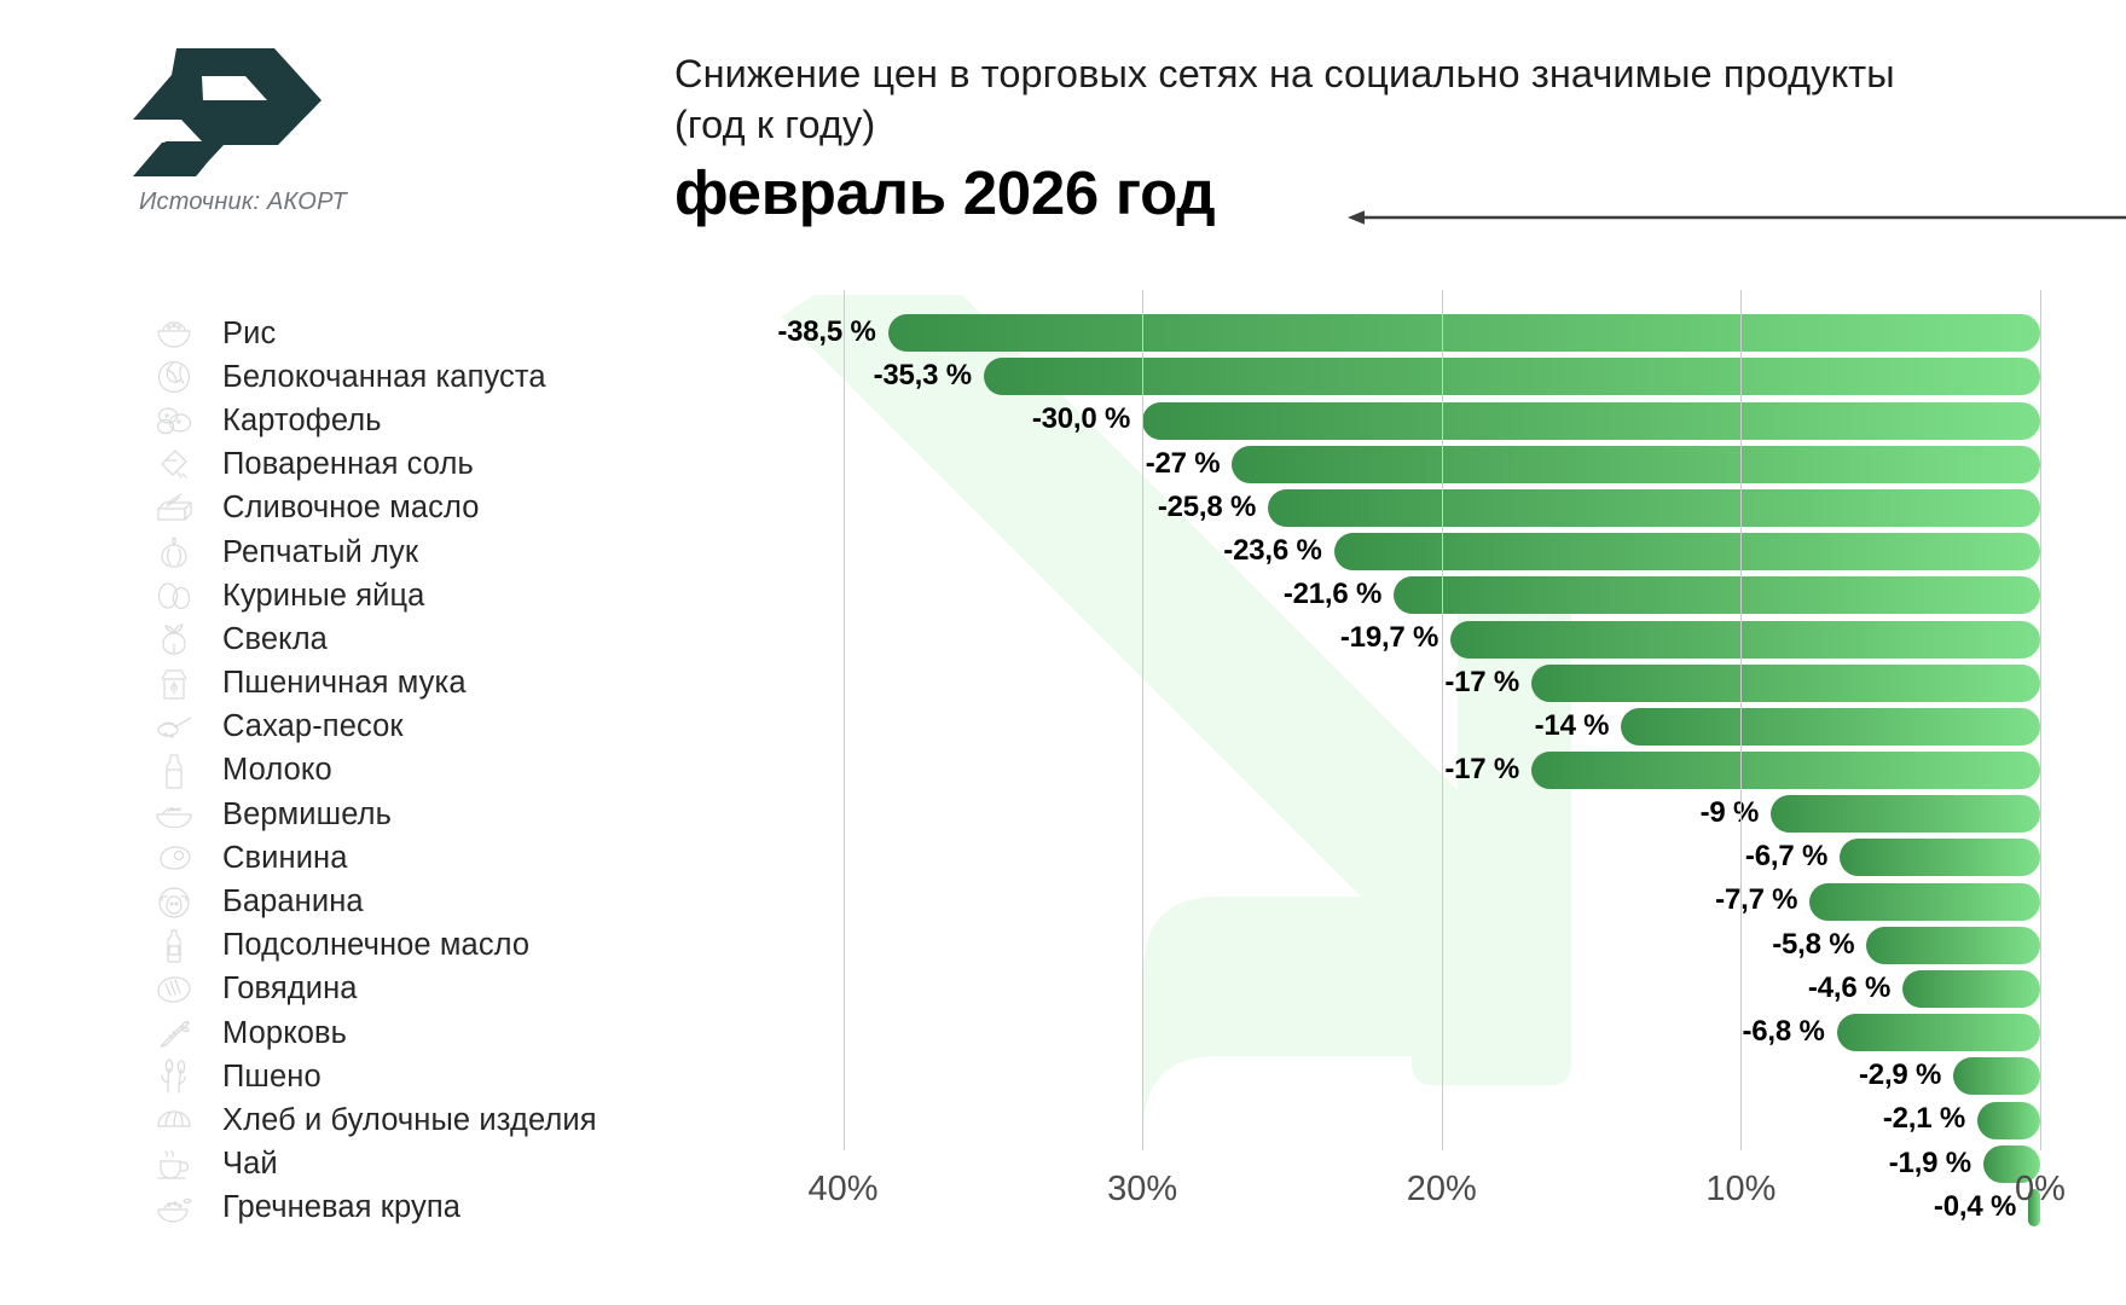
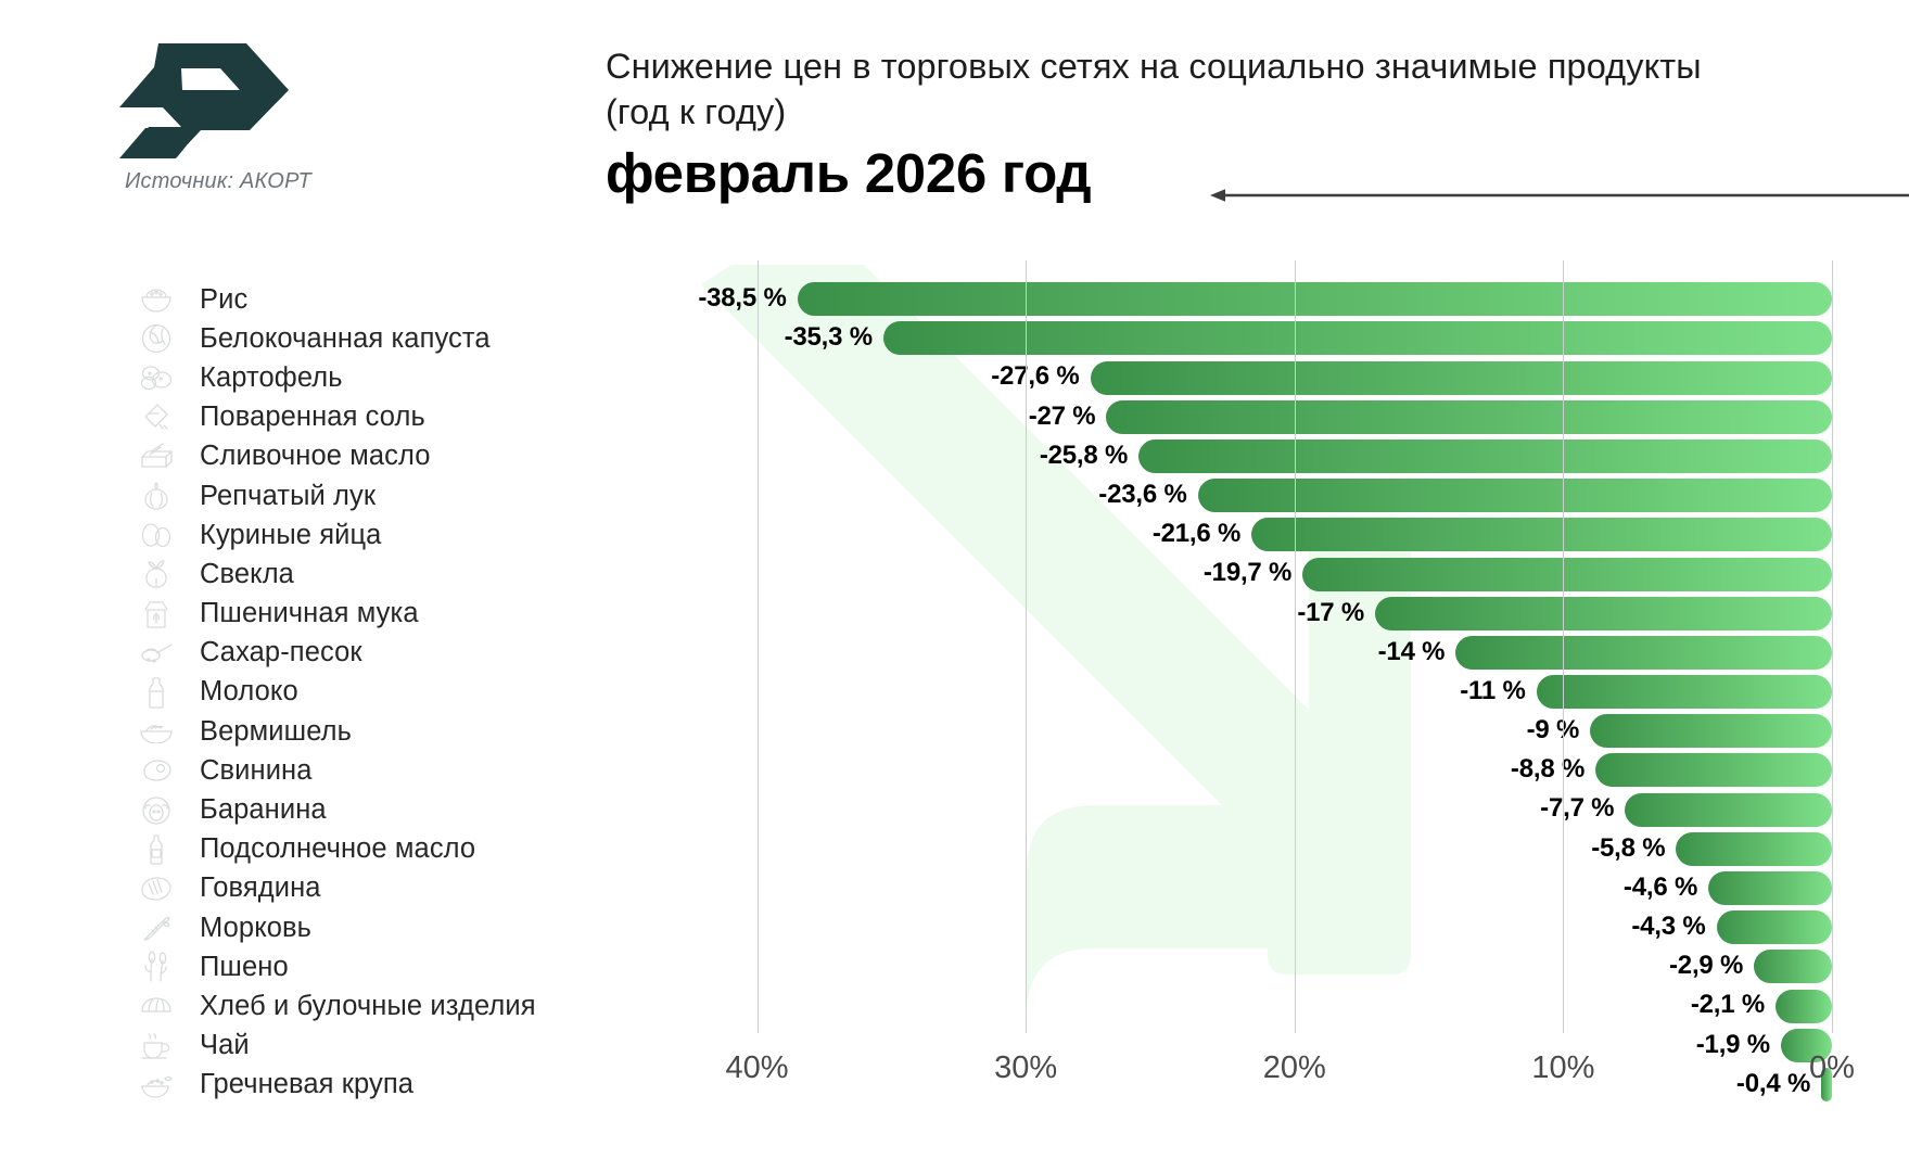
Картофель: -30,0 -> -27,6
Молоко: -17 -> -11
Свинина: -6,7 -> -8,8
Морковь: -6,8 -> -4,3
